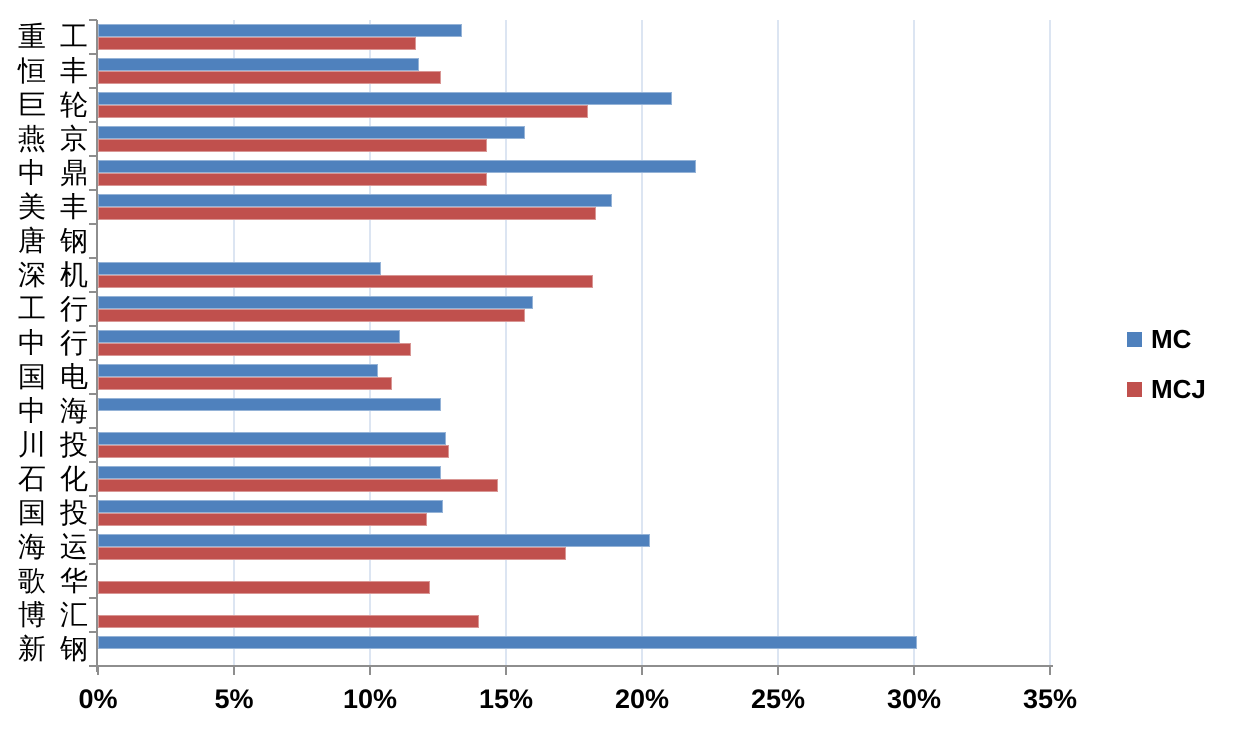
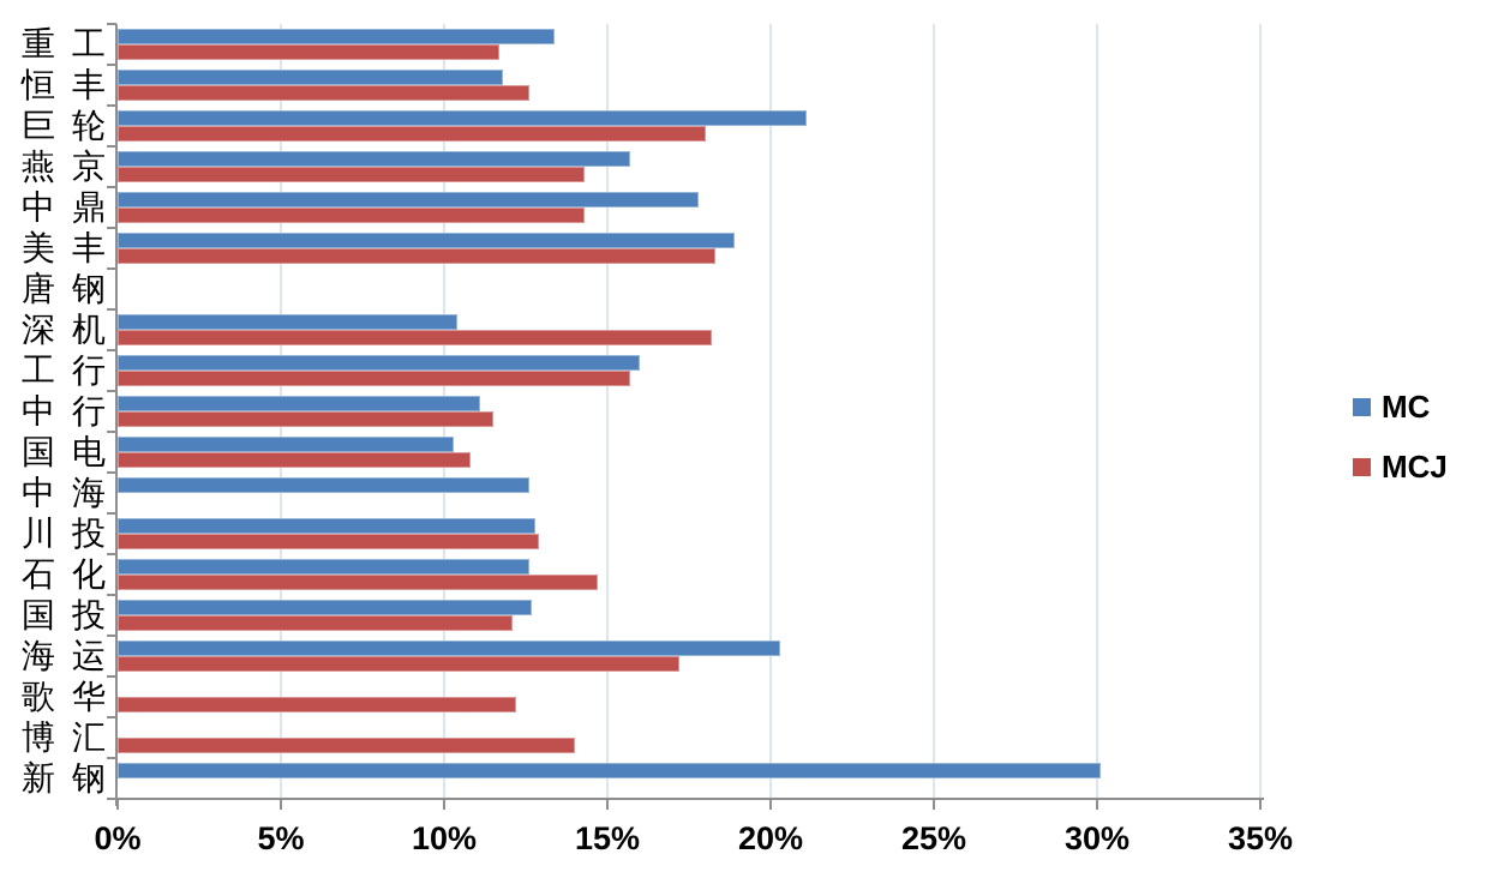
MC/中鼎: 22.0% -> 17.8%
